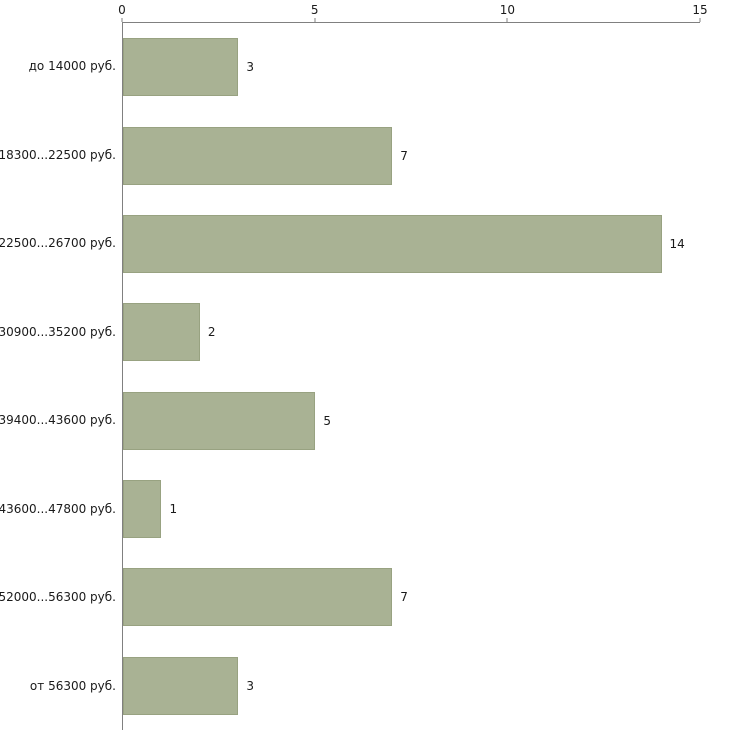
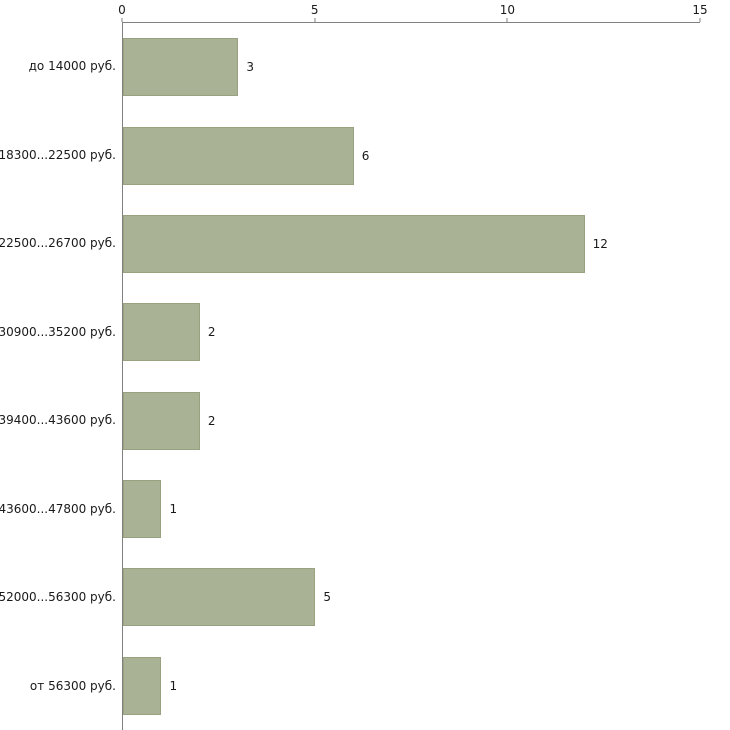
18300...22500 руб.: 7 -> 6
22500...26700 руб.: 14 -> 12
39400...43600 руб.: 5 -> 2
52000...56300 руб.: 7 -> 5
от 56300 руб.: 3 -> 1
